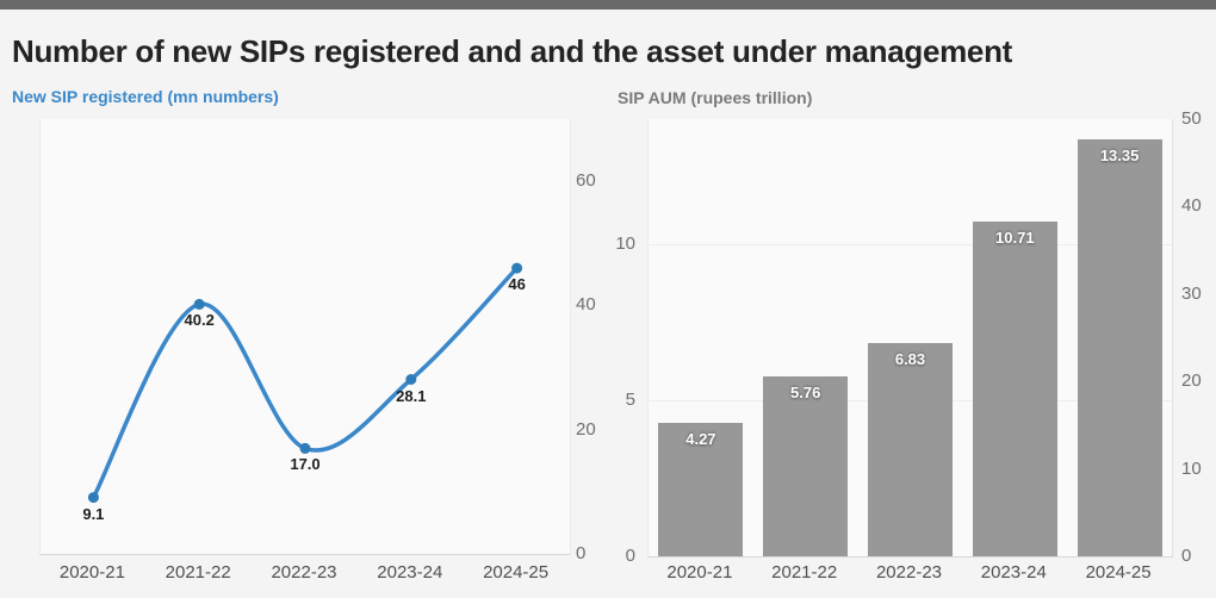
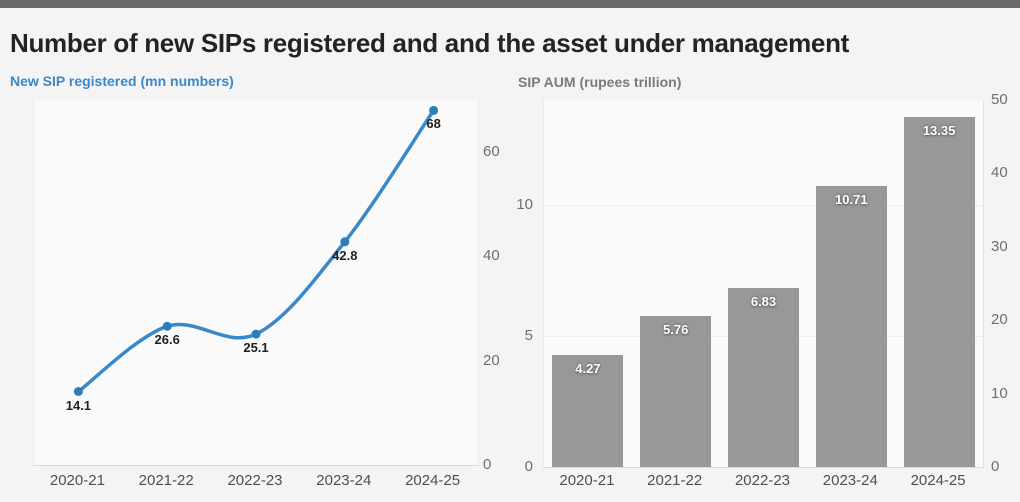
New SIP registered (mn numbers)/2020-21: 9.1 -> 14.1
New SIP registered (mn numbers)/2021-22: 40.2 -> 26.6
New SIP registered (mn numbers)/2022-23: 17.0 -> 25.1
New SIP registered (mn numbers)/2023-24: 28.1 -> 42.8
New SIP registered (mn numbers)/2024-25: 46 -> 68
